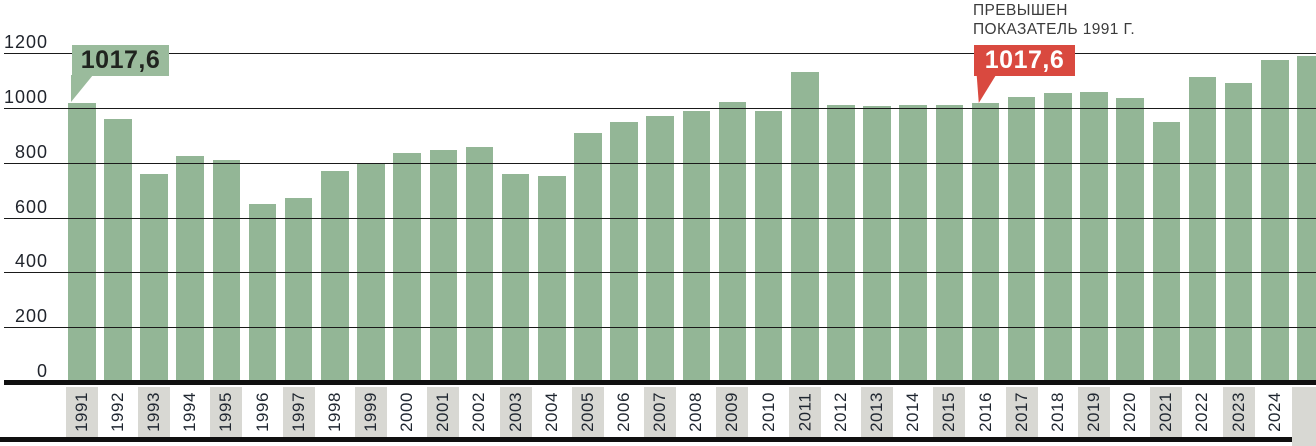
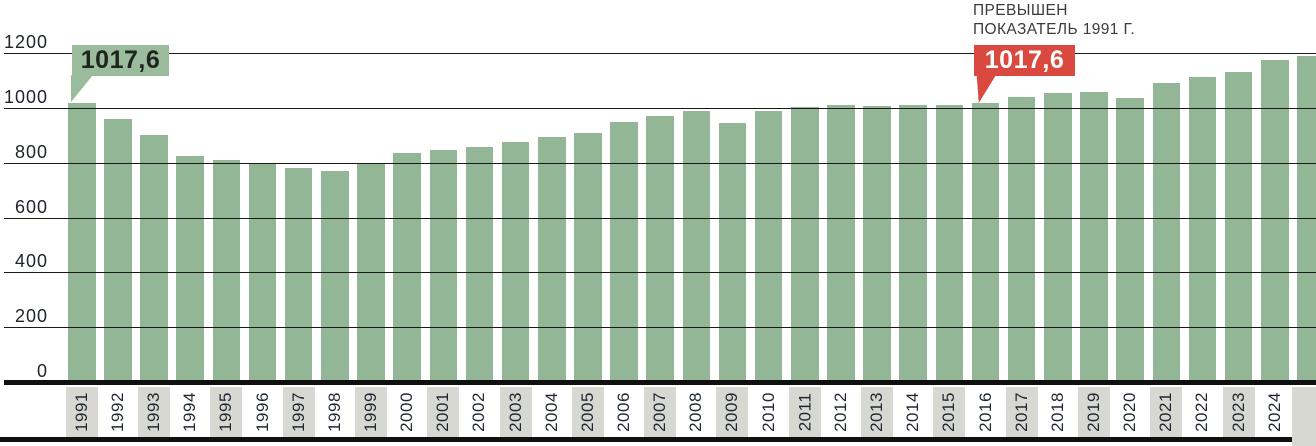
1993: 760 -> 900
1996: 650 -> 800
1997: 670 -> 780
2003: 760 -> 880
2004: 750 -> 900
2009: 1020 -> 940
2011: 1130 -> 1000
2021: 950 -> 1090
2023: 1090 -> 1130
